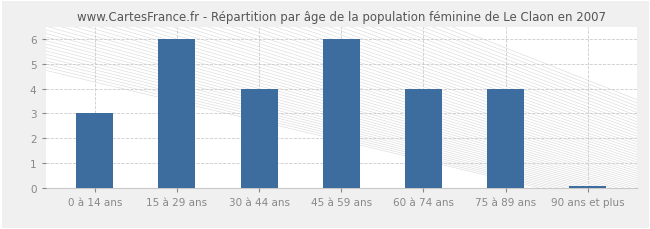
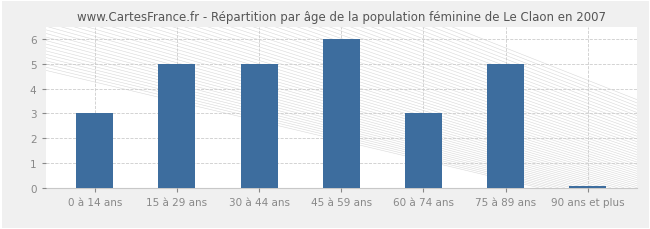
15 à 29 ans: 6.00 -> 5.00
30 à 44 ans: 4.00 -> 5.00
60 à 74 ans: 4.00 -> 3.00
75 à 89 ans: 4.00 -> 5.00
